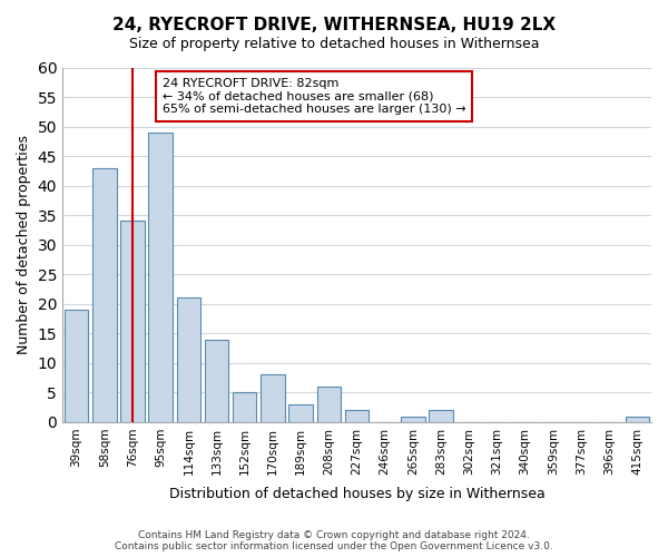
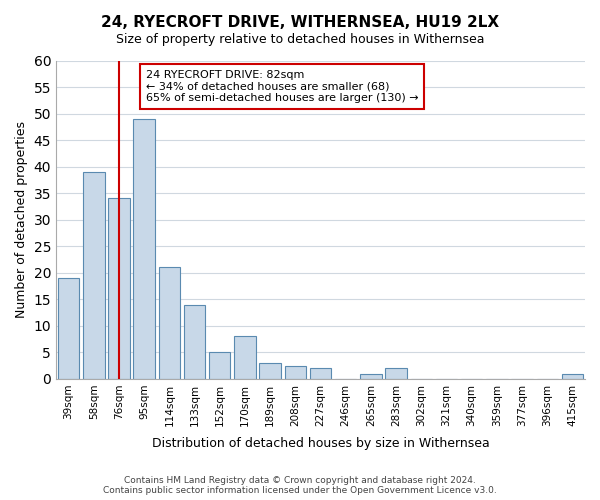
58sqm: 43.0 -> 39.0
208sqm: 6.0 -> 2.5
